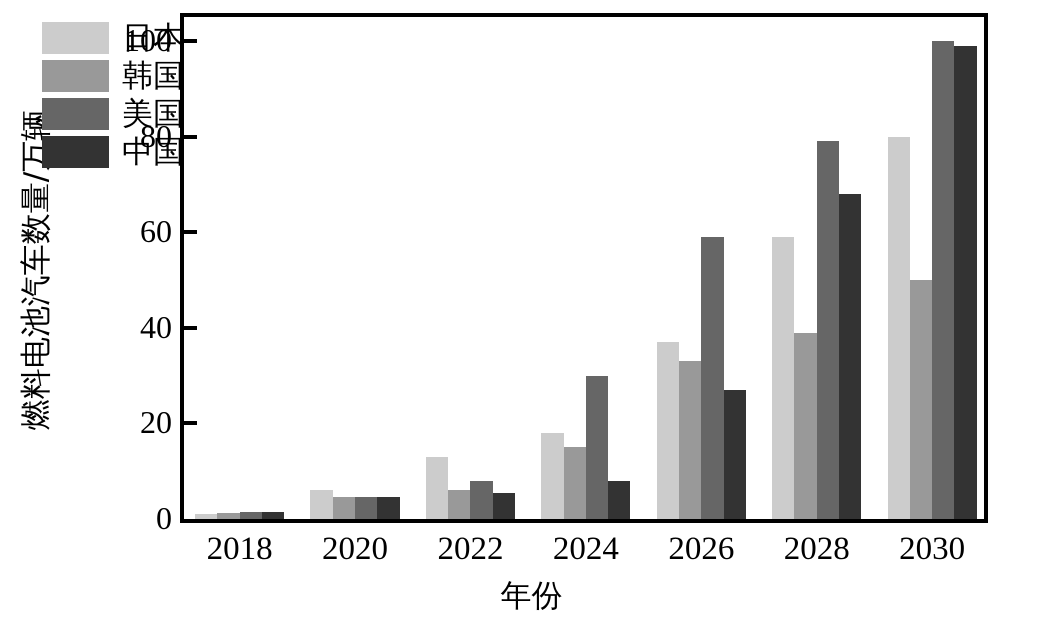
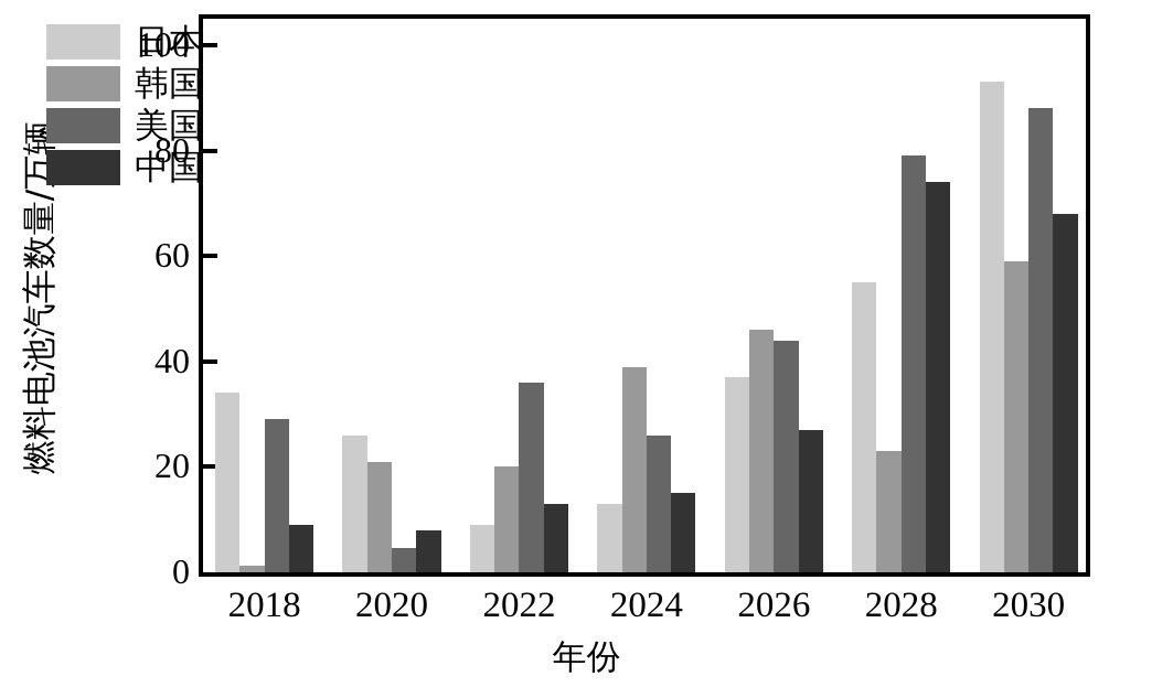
日本/2018: 1 -> 34
美国/2018: 1 -> 29
中国/2018: 1 -> 9
日本/2020: 6 -> 26
韩国/2020: 5 -> 21
中国/2020: 5 -> 8
日本/2022: 13 -> 9
韩国/2022: 6 -> 20
美国/2022: 8 -> 36
中国/2022: 6 -> 13
日本/2024: 18 -> 13
韩国/2024: 15 -> 39
美国/2024: 30 -> 26
中国/2024: 8 -> 15
韩国/2026: 33 -> 46
美国/2026: 59 -> 44
日本/2028: 59 -> 55
韩国/2028: 39 -> 23
中国/2028: 68 -> 74
日本/2030: 80 -> 93
韩国/2030: 50 -> 59
美国/2030: 100 -> 88
中国/2030: 99 -> 68
